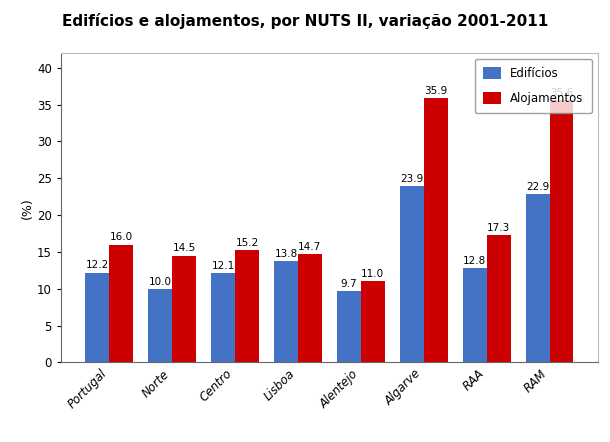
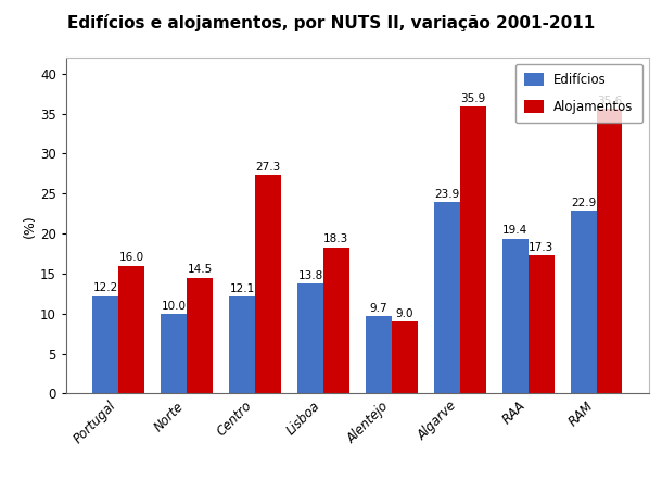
Alojamentos/Centro: 15.2 -> 27.3
Alojamentos/Lisboa: 14.7 -> 18.3
Alojamentos/Alentejo: 11.0 -> 9.0
Edifícios/RAA: 12.8 -> 19.4
